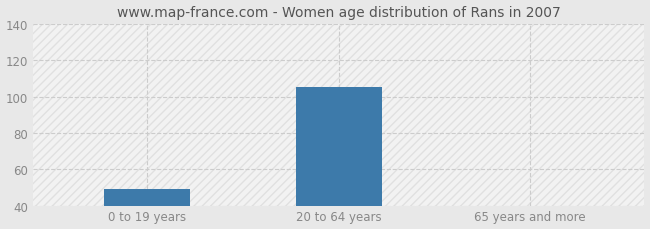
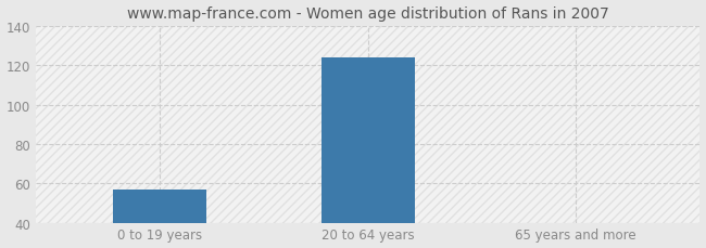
0 to 19 years: 49 -> 57
20 to 64 years: 105 -> 124
